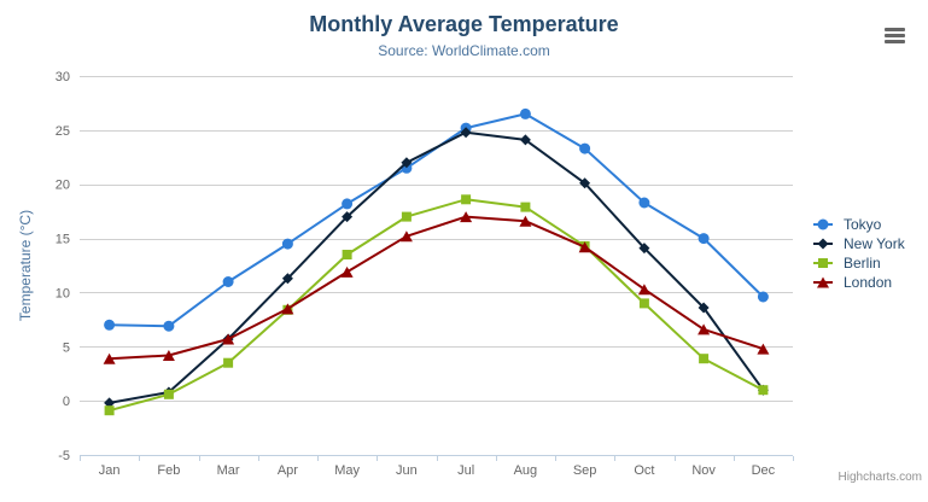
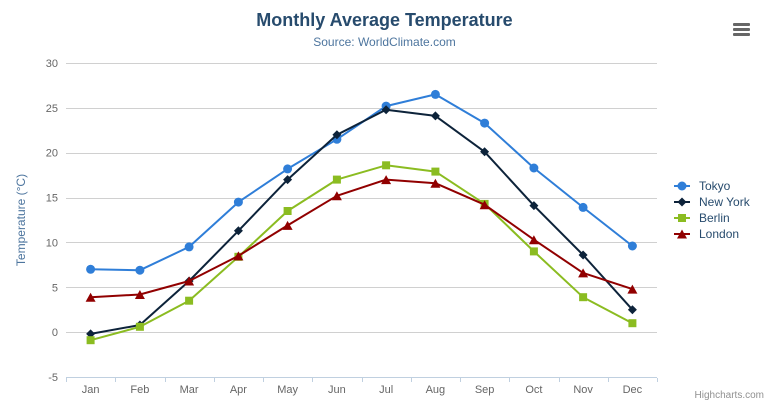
Tokyo/Mar: 11 -> 10
Tokyo/Nov: 15 -> 14
New York/Dec: 1 -> 2
